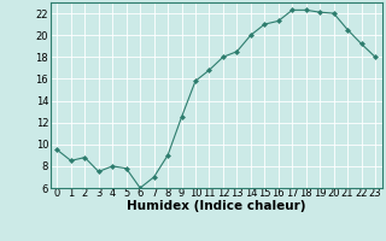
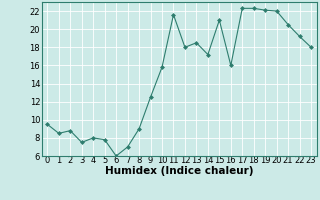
11: 16.8 -> 21.6
14: 20.0 -> 17.2
16: 21.3 -> 16.0
